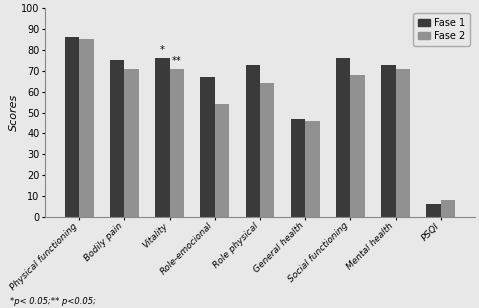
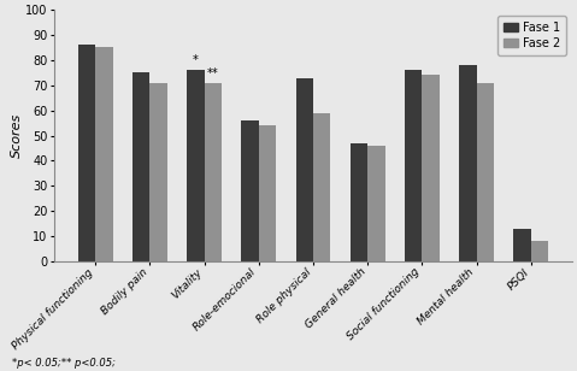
Fase 1/Role-emocional: 67 -> 56
Fase 2/Role physical: 64 -> 59
Fase 2/Social functioning: 68 -> 74
Fase 1/Mental health: 73 -> 78
Fase 1/PSQI: 6 -> 13
